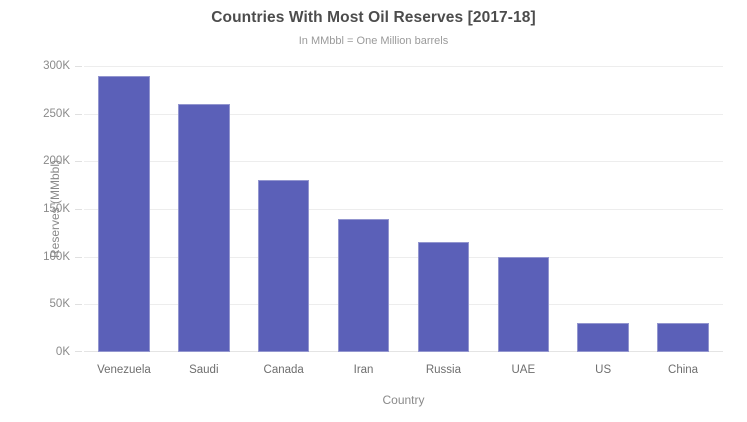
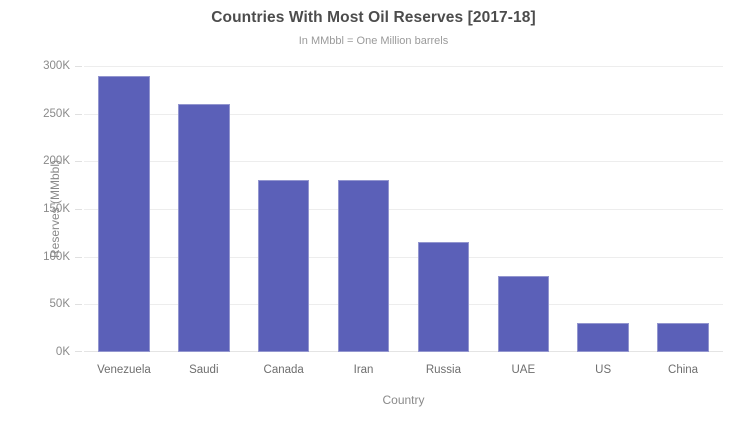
Iran: 140K -> 180K
UAE: 100K -> 80K
